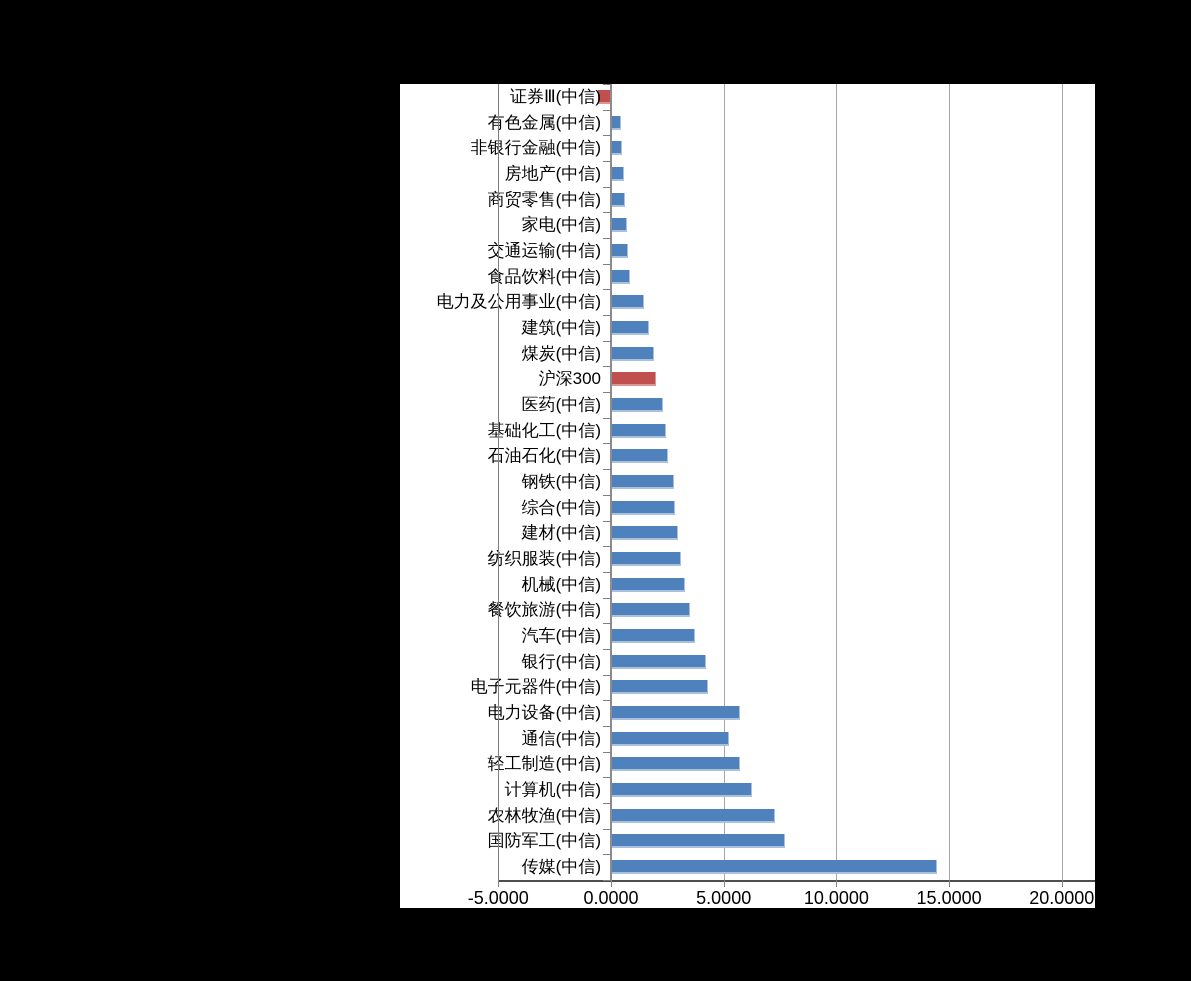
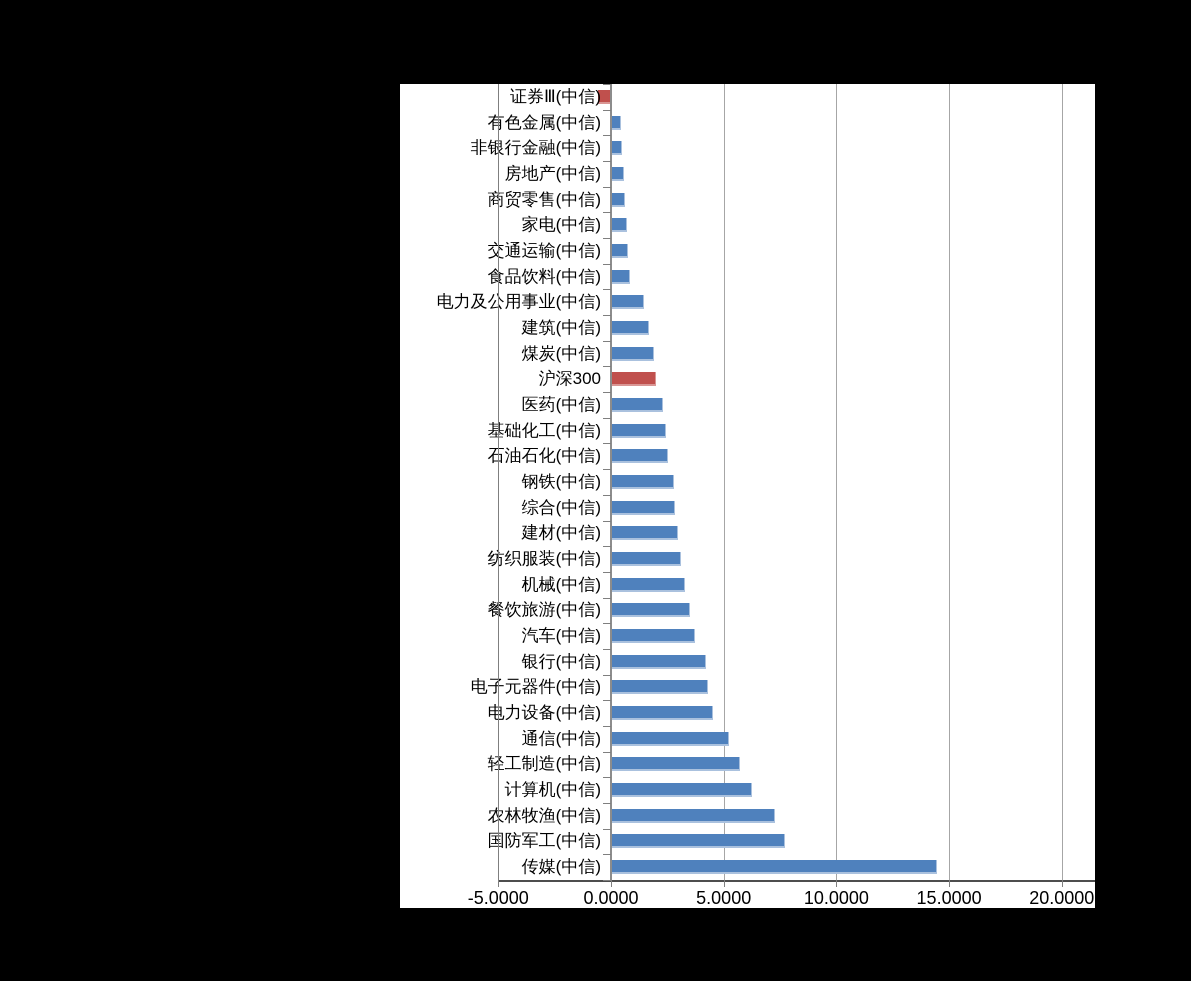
电力设备(中信): 5.7 -> 4.5
